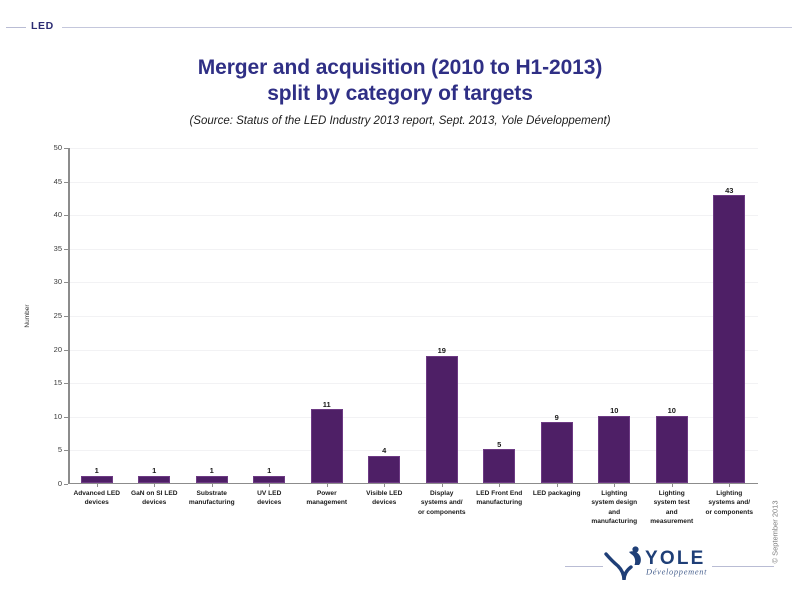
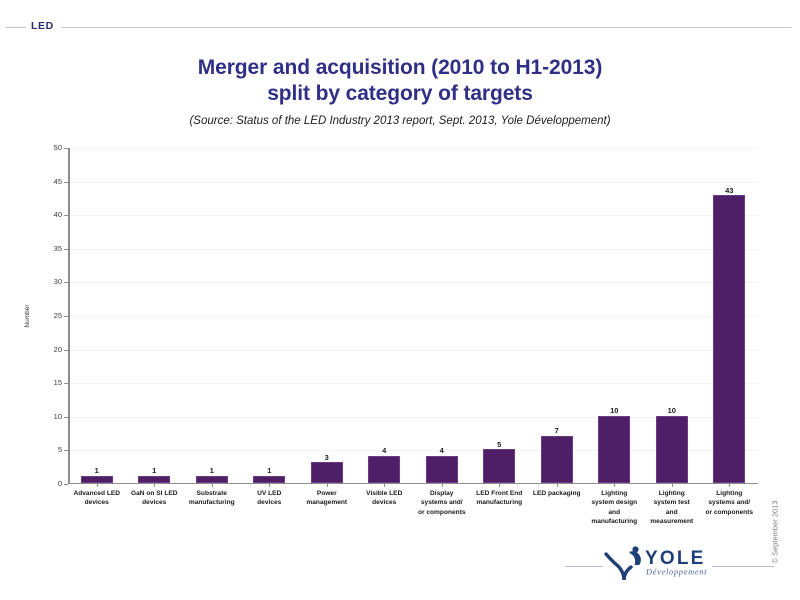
Power management: 11 -> 3
Display systems and/ or components: 19 -> 4
LED packaging: 9 -> 7
